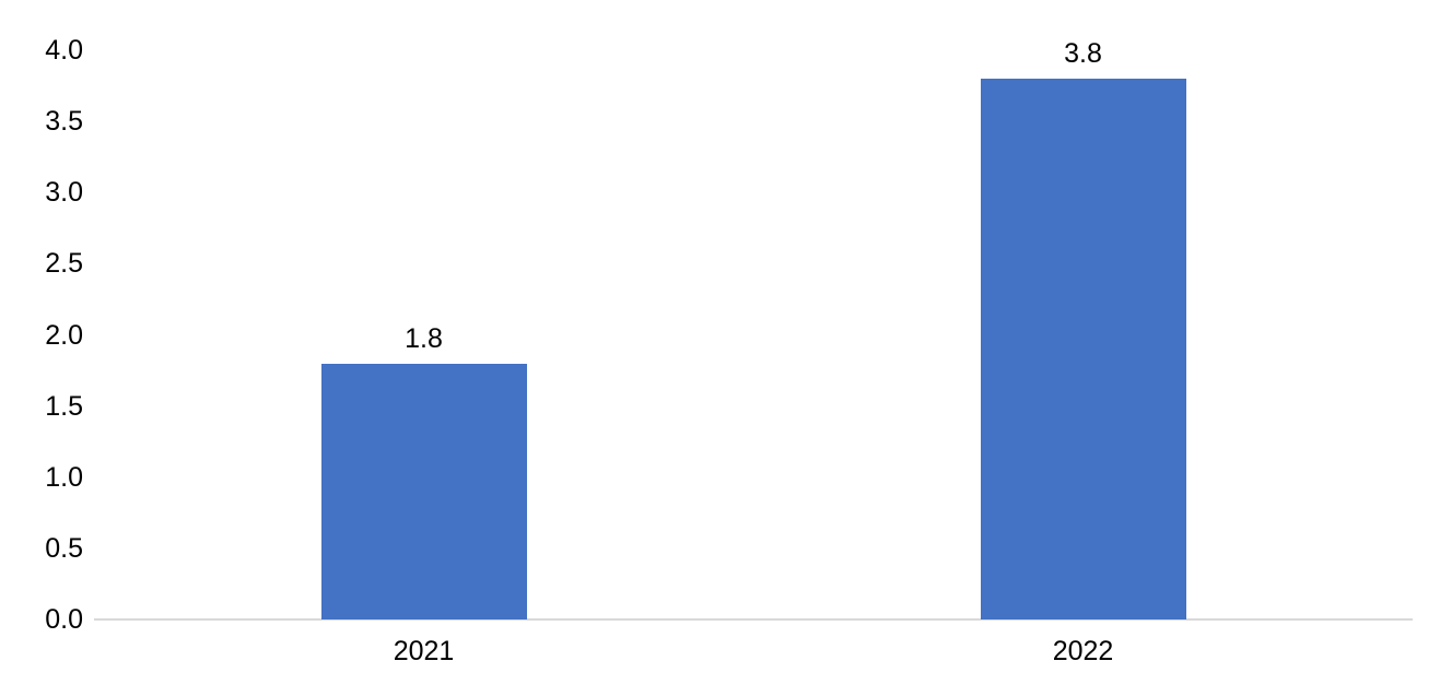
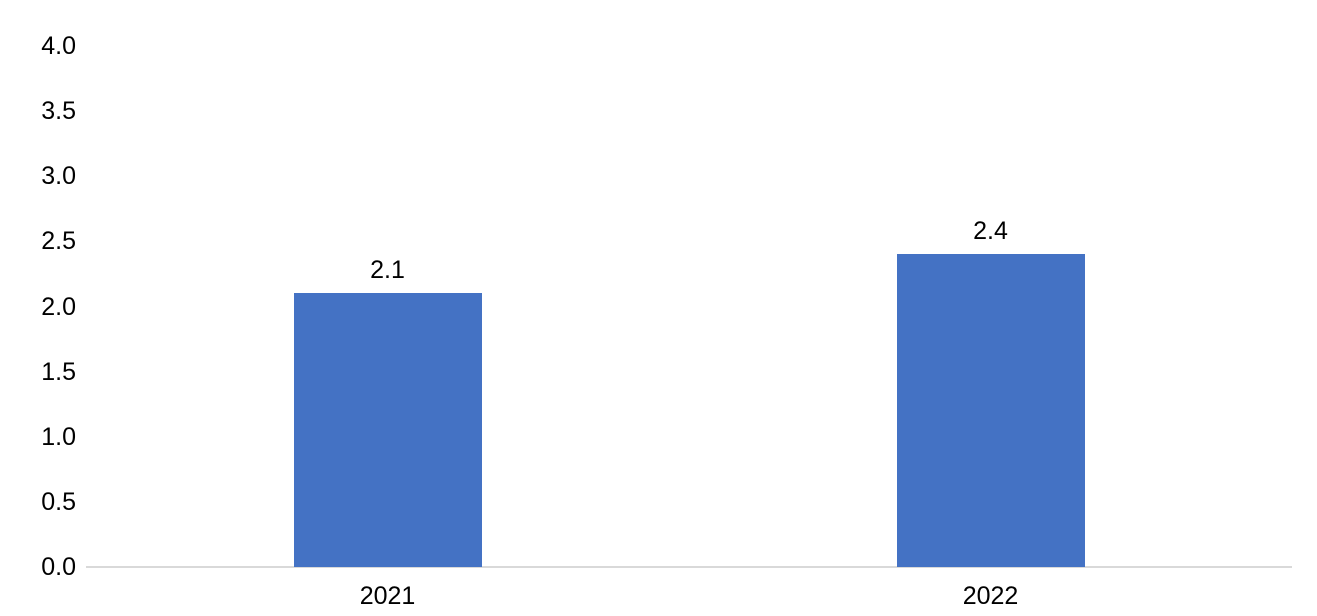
2021: 1.8 -> 2.1
2022: 3.8 -> 2.4
